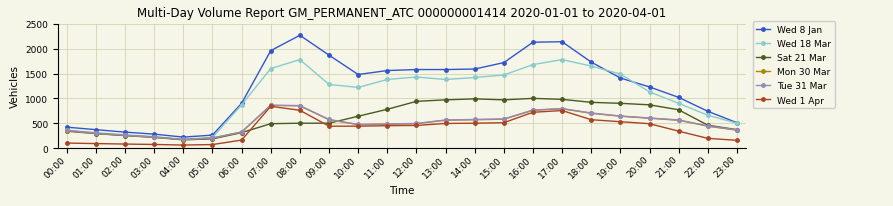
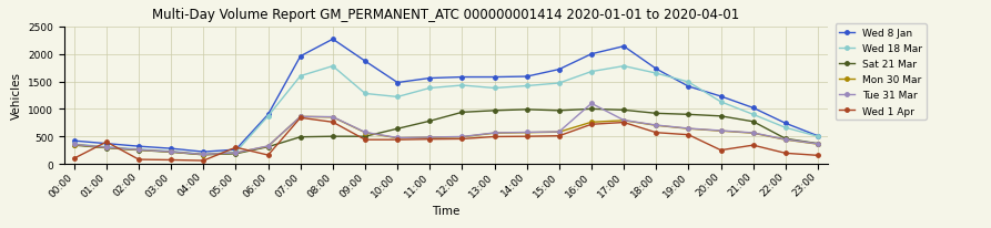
Wed 1 Apr/01:00: 90 -> 400
Wed 1 Apr/05:00: 70 -> 300
Wed 8 Jan/16:00: 2130 -> 2000
Tue 31 Mar/16:00: 760 -> 1100
Wed 1 Apr/20:00: 490 -> 250
